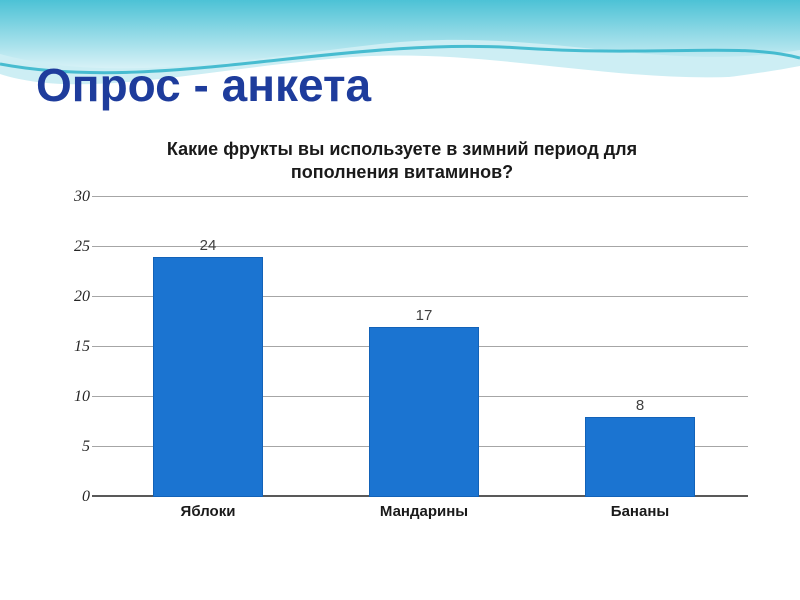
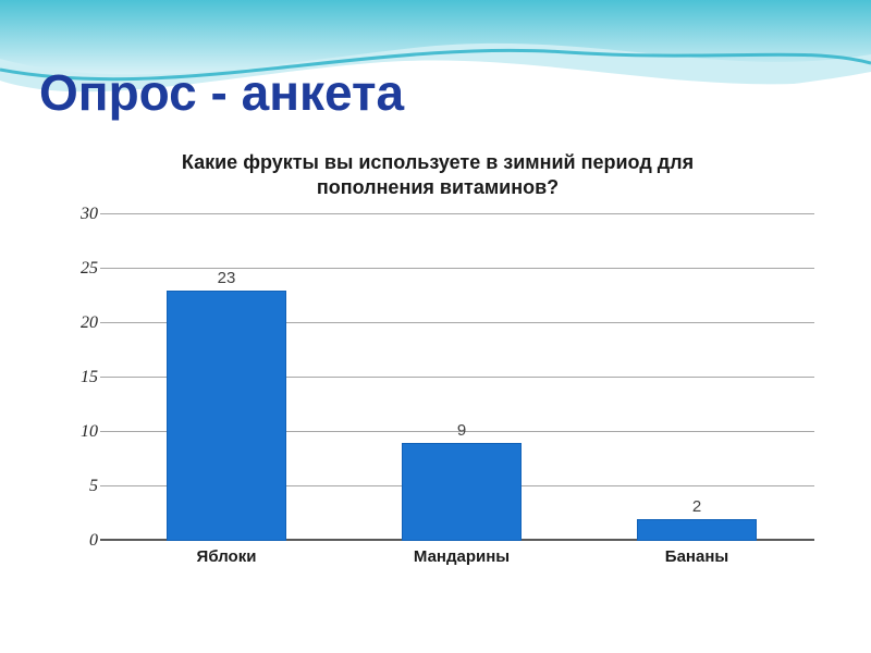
Яблоки: 24 -> 23
Мандарины: 17 -> 9
Бананы: 8 -> 2
